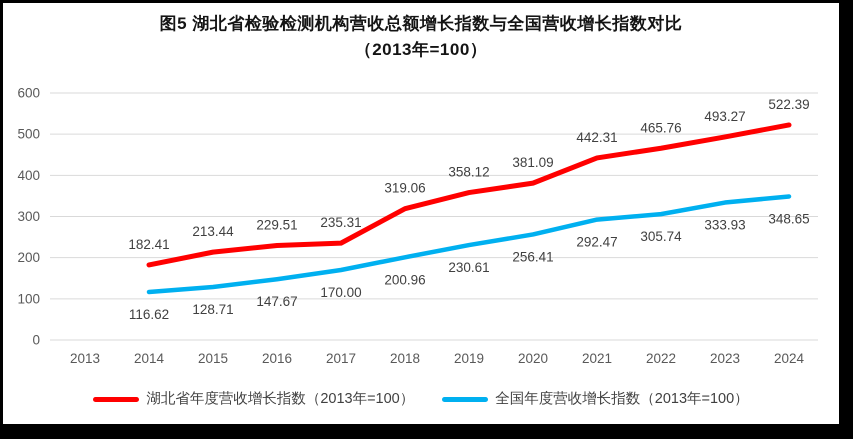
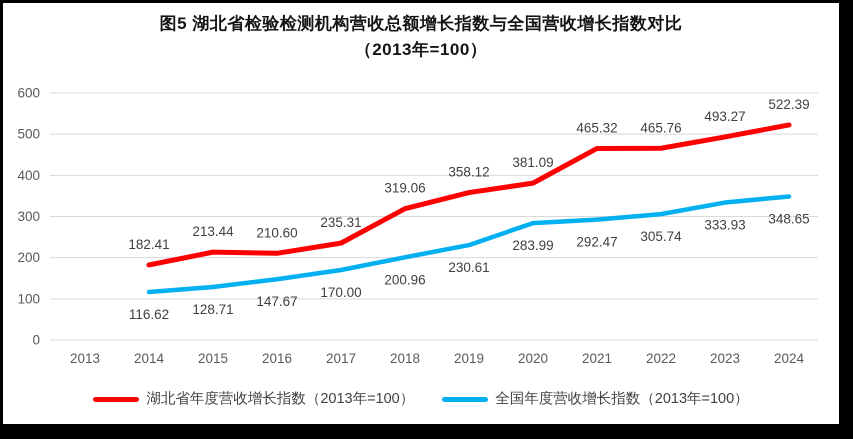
湖北省年度营收增长指数（2013年=100）/2016: 229.51 -> 210.60
全国年度营收增长指数（2013年=100）/2020: 256.41 -> 283.99
湖北省年度营收增长指数（2013年=100）/2021: 442.31 -> 465.32
